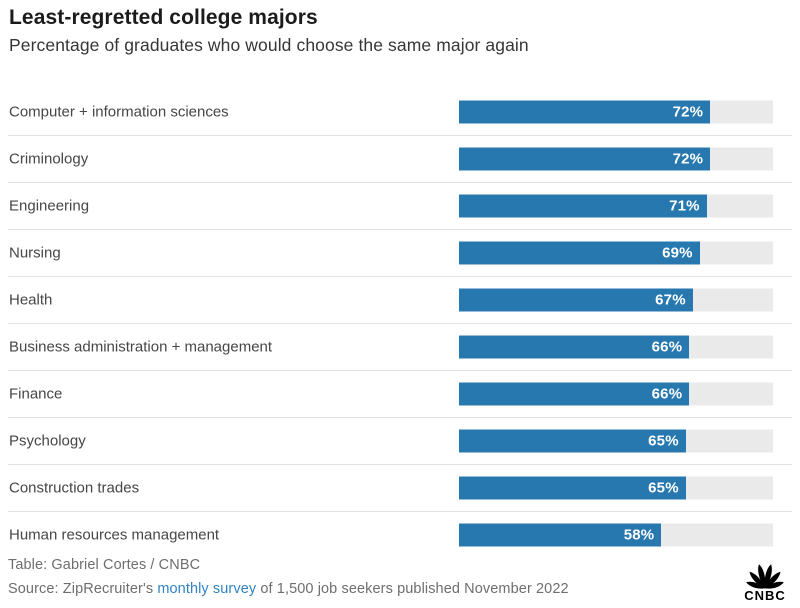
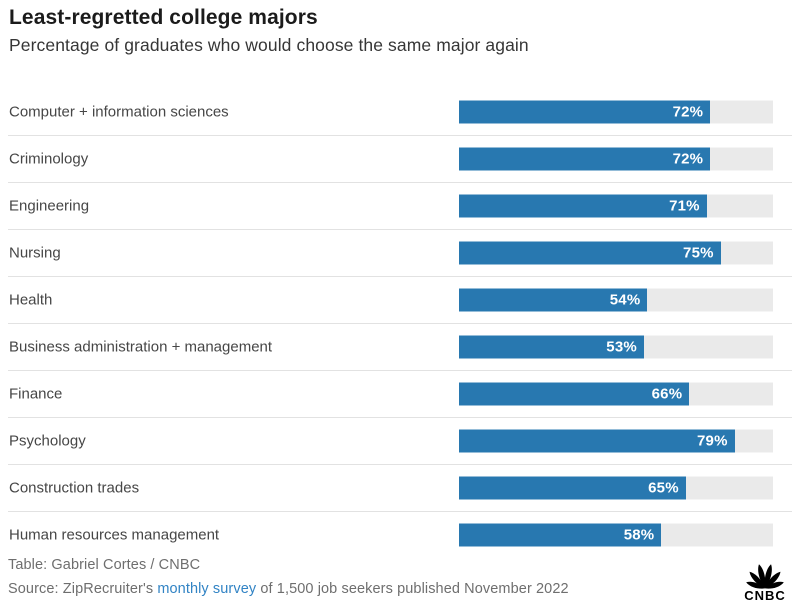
Nursing: 69% -> 75%
Health: 67% -> 54%
Business administration + management: 66% -> 53%
Psychology: 65% -> 79%
